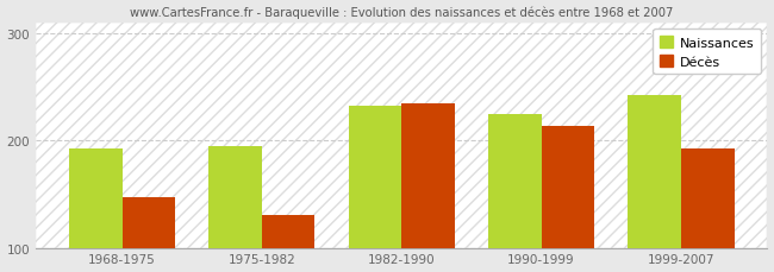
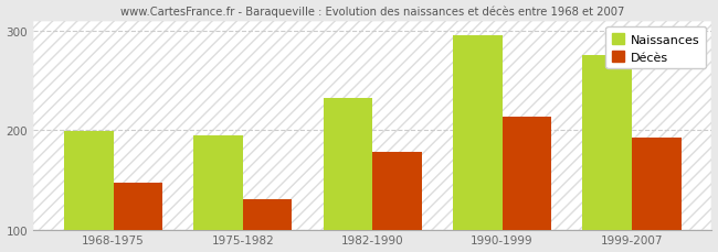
Naissances/1968-1975: 192 -> 199
Décès/1982-1990: 234 -> 178
Naissances/1990-1999: 224 -> 295
Naissances/1999-2007: 242 -> 275
